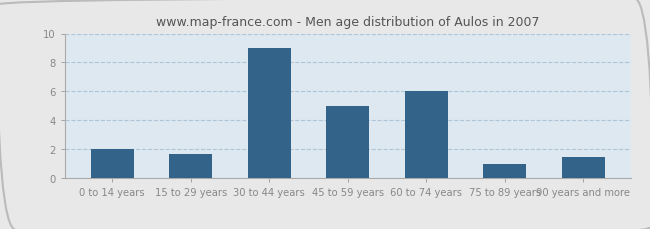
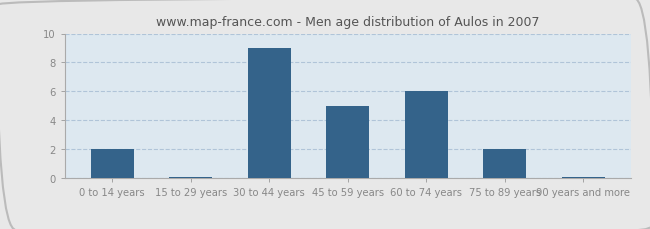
15 to 29 years: 1.7 -> 0.1
75 to 89 years: 1.0 -> 2.0
90 years and more: 1.5 -> 0.1
